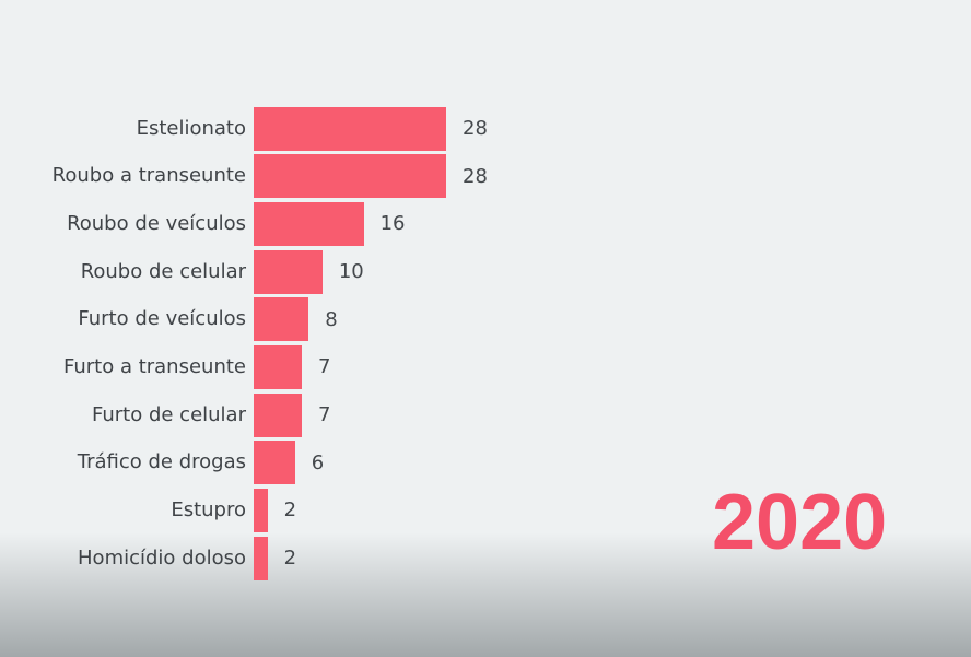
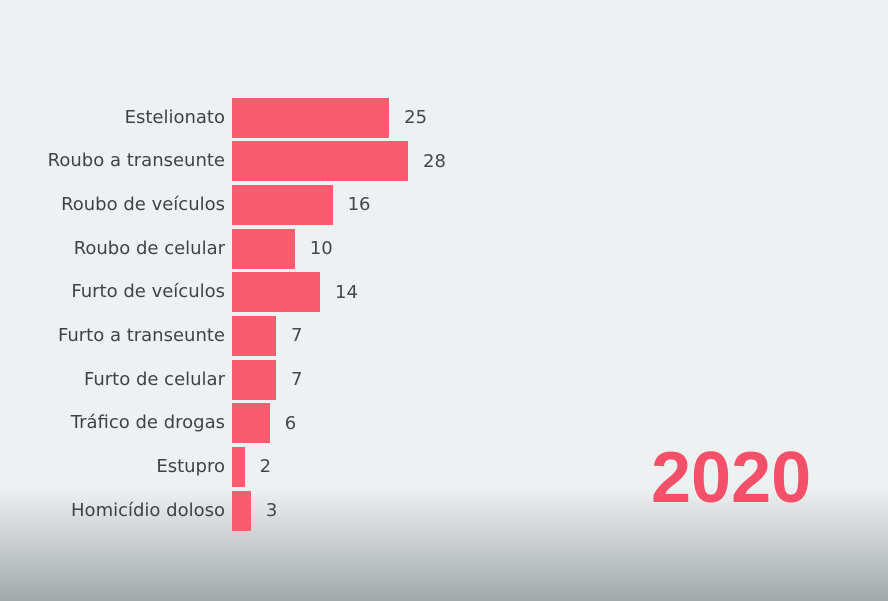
Estelionato: 28 -> 25
Furto de veículos: 8 -> 14
Homicídio doloso: 2 -> 3
